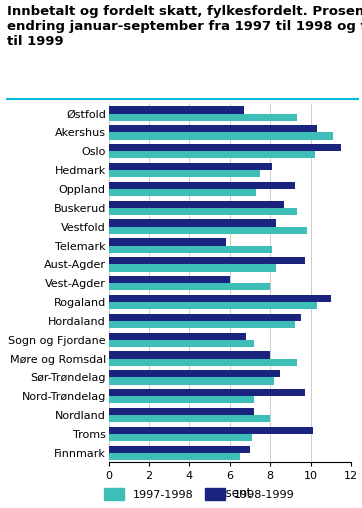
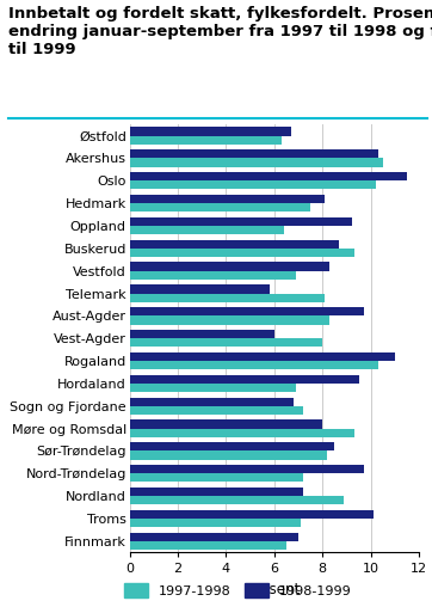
1997-1998/Østfold: 9.3 -> 6.3
1997-1998/Akershus: 11.1 -> 10.5
1997-1998/Oppland: 7.3 -> 6.4
1997-1998/Vestfold: 9.8 -> 6.9
1997-1998/Hordaland: 9.2 -> 6.9
1997-1998/Nordland: 8.0 -> 8.9
